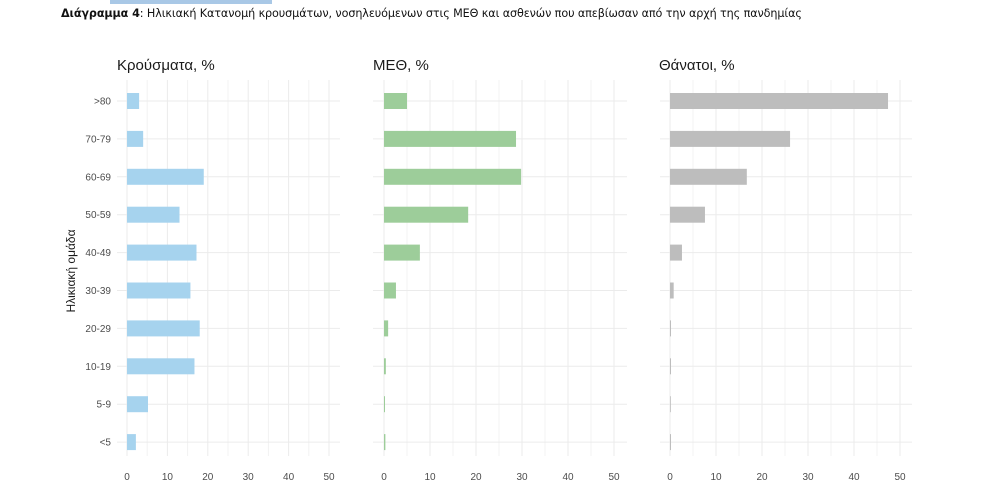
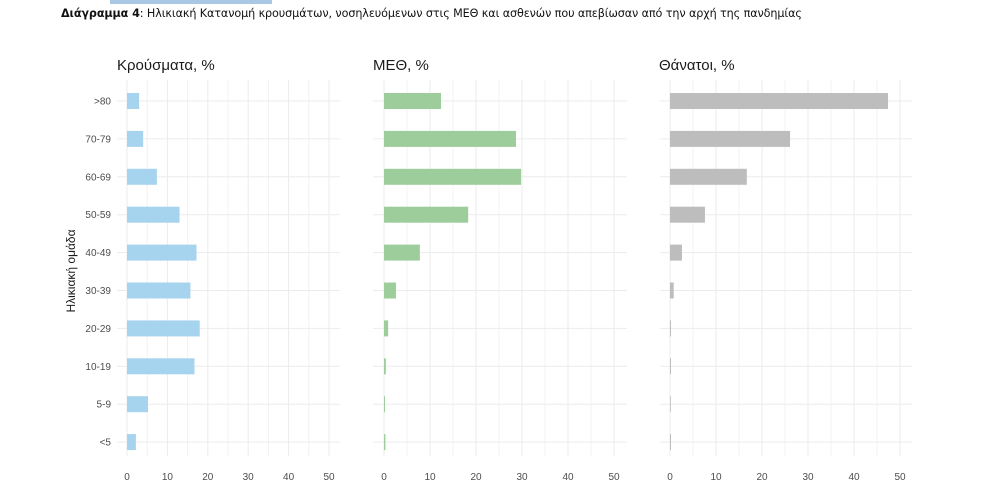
ΜΕΘ, %/>80: 5 -> 12
Κρούσματα, %/60-69: 19 -> 7
